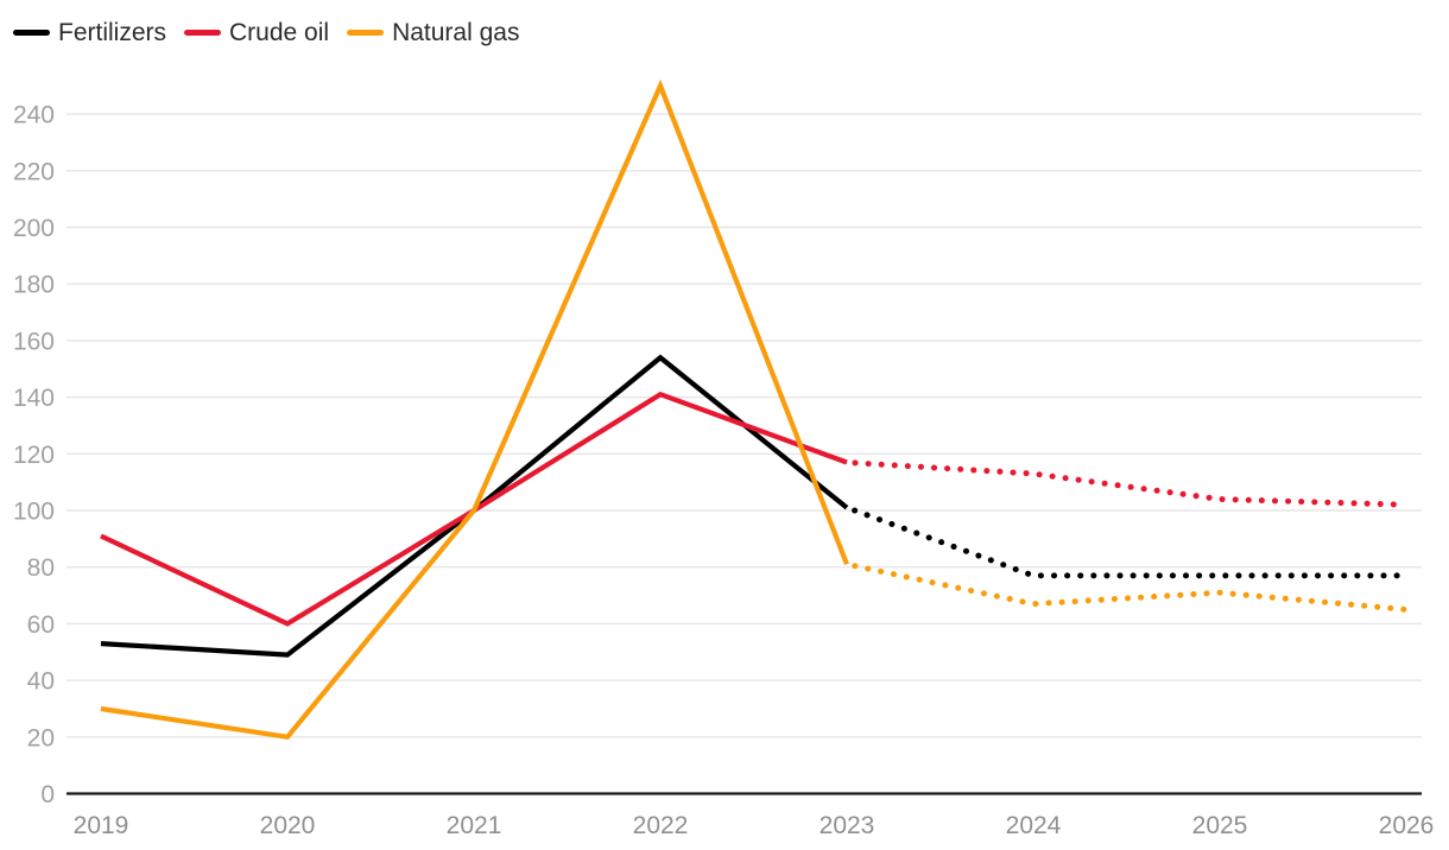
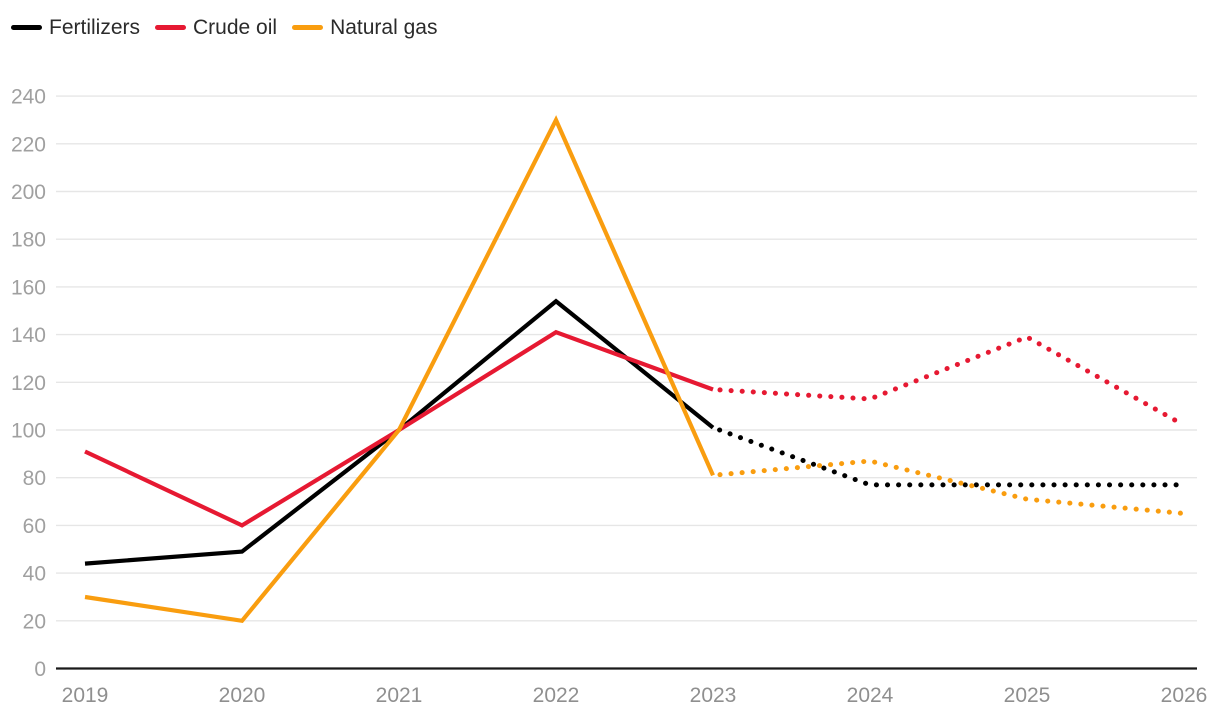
Fertilizers/2019: 53 -> 44
Natural gas/2022: 250 -> 230
Natural gas/2024: 67 -> 87
Crude oil/2025: 104 -> 139
